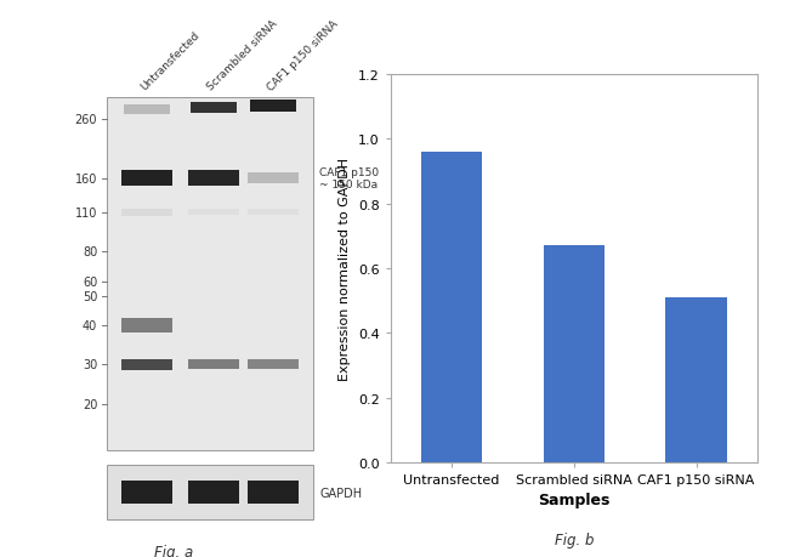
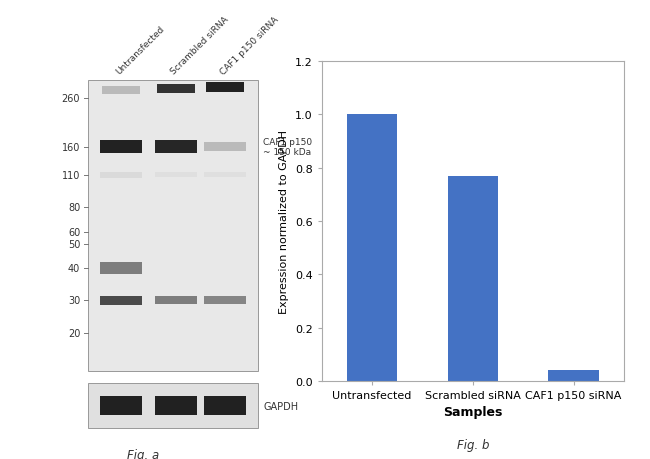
Untransfected: 0.96 -> 1.00
Scrambled siRNA: 0.67 -> 0.77
CAF1 p150 siRNA: 0.51 -> 0.04
